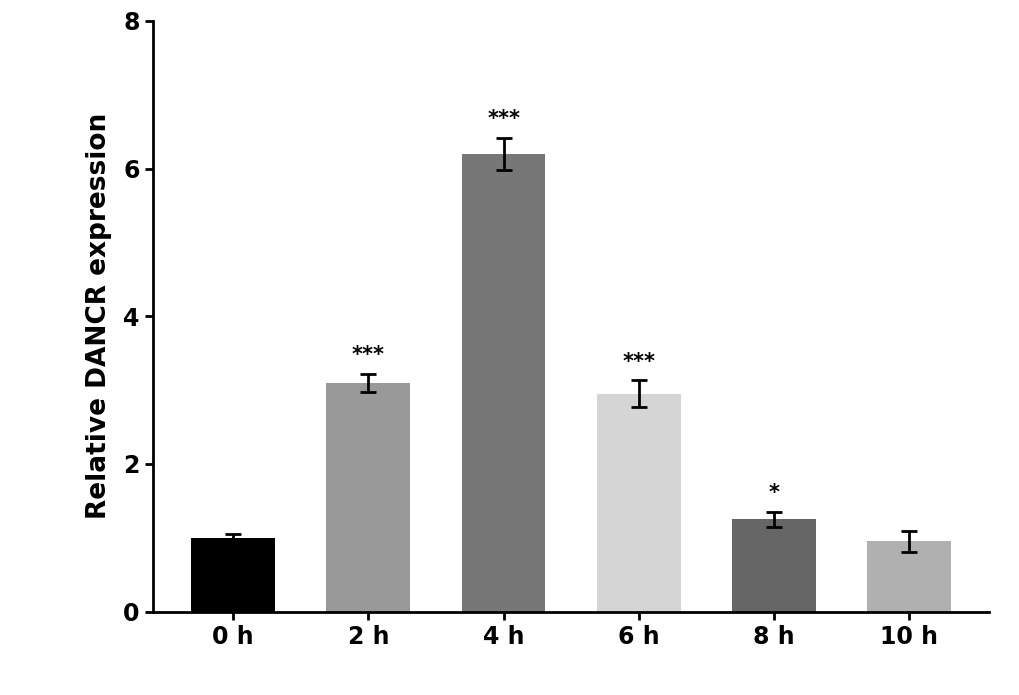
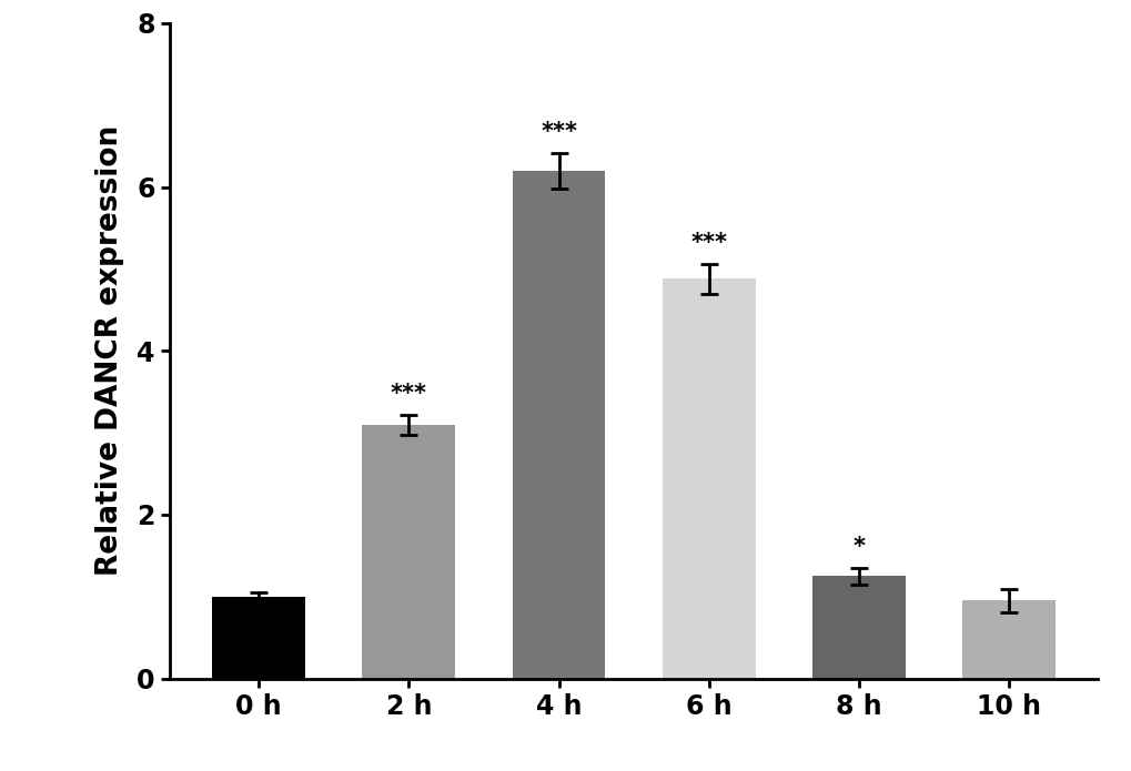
6 h: 2.95 -> 4.88
